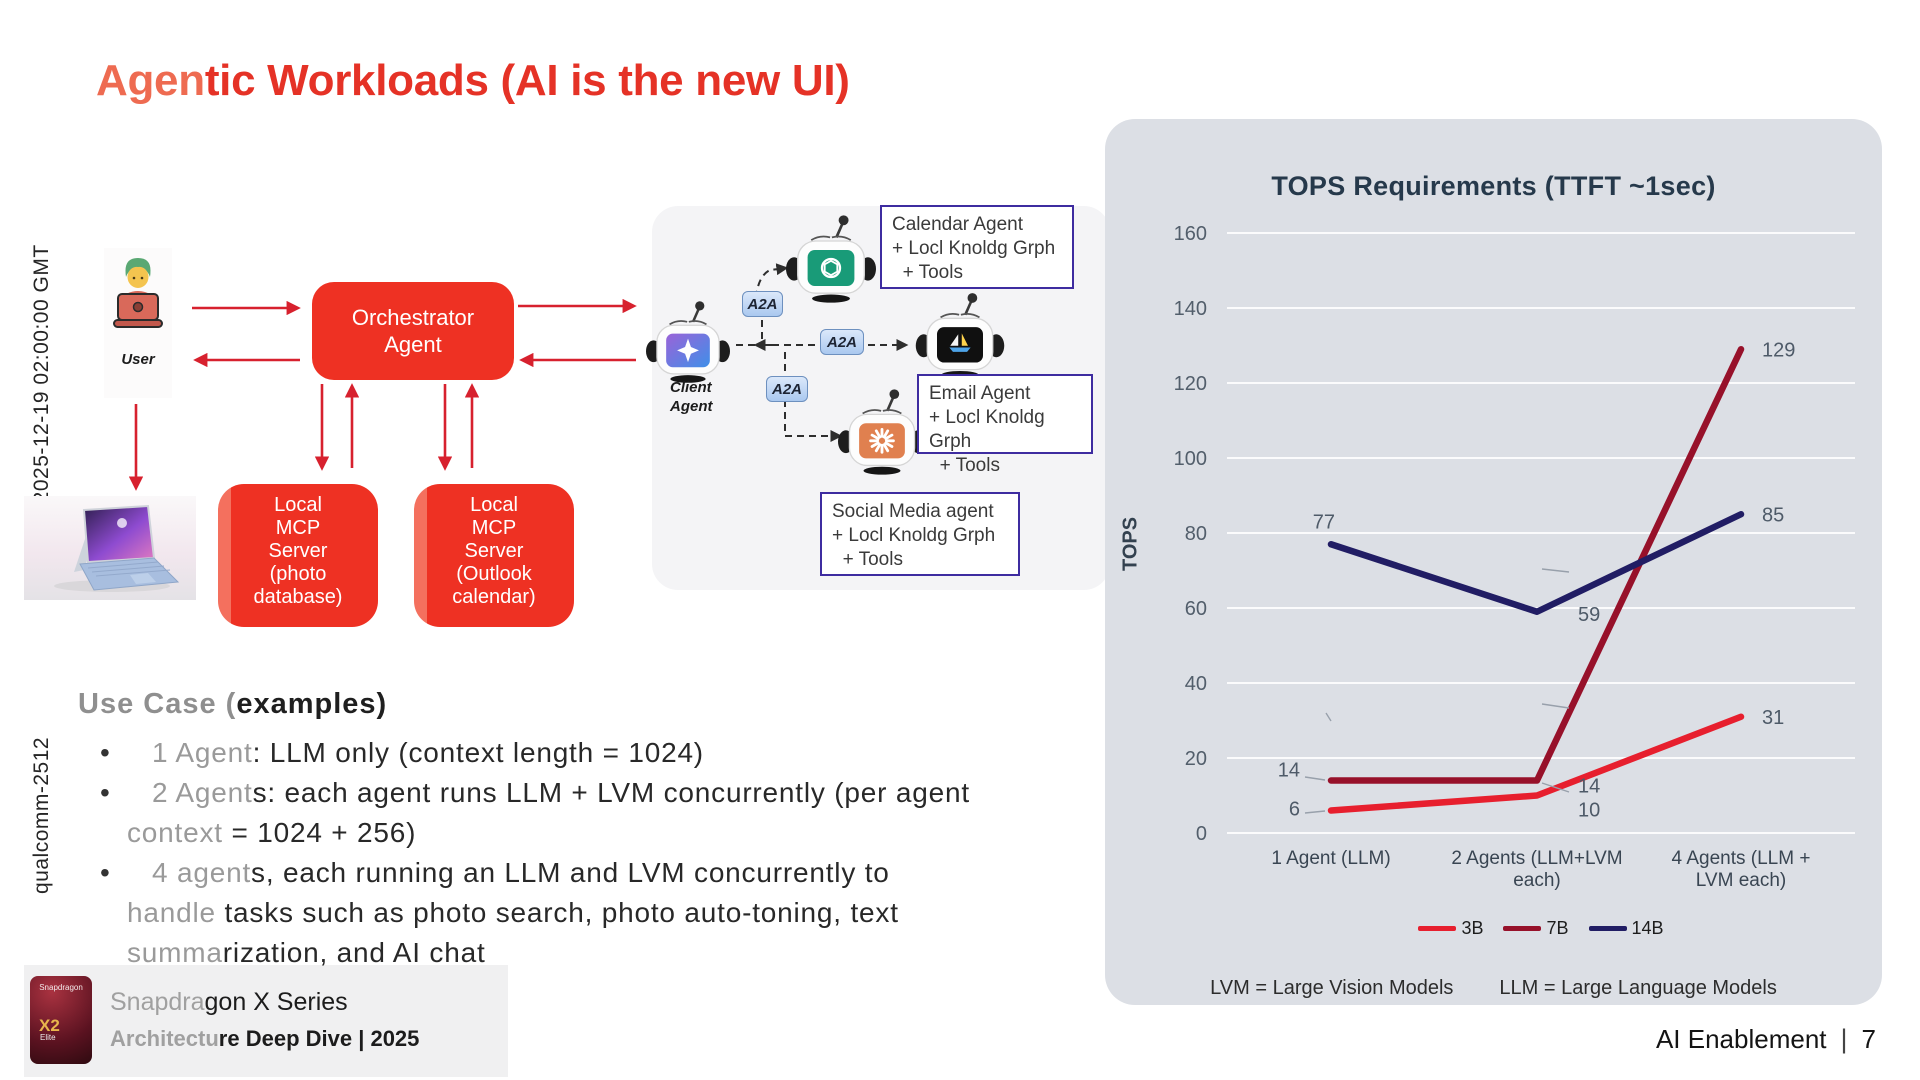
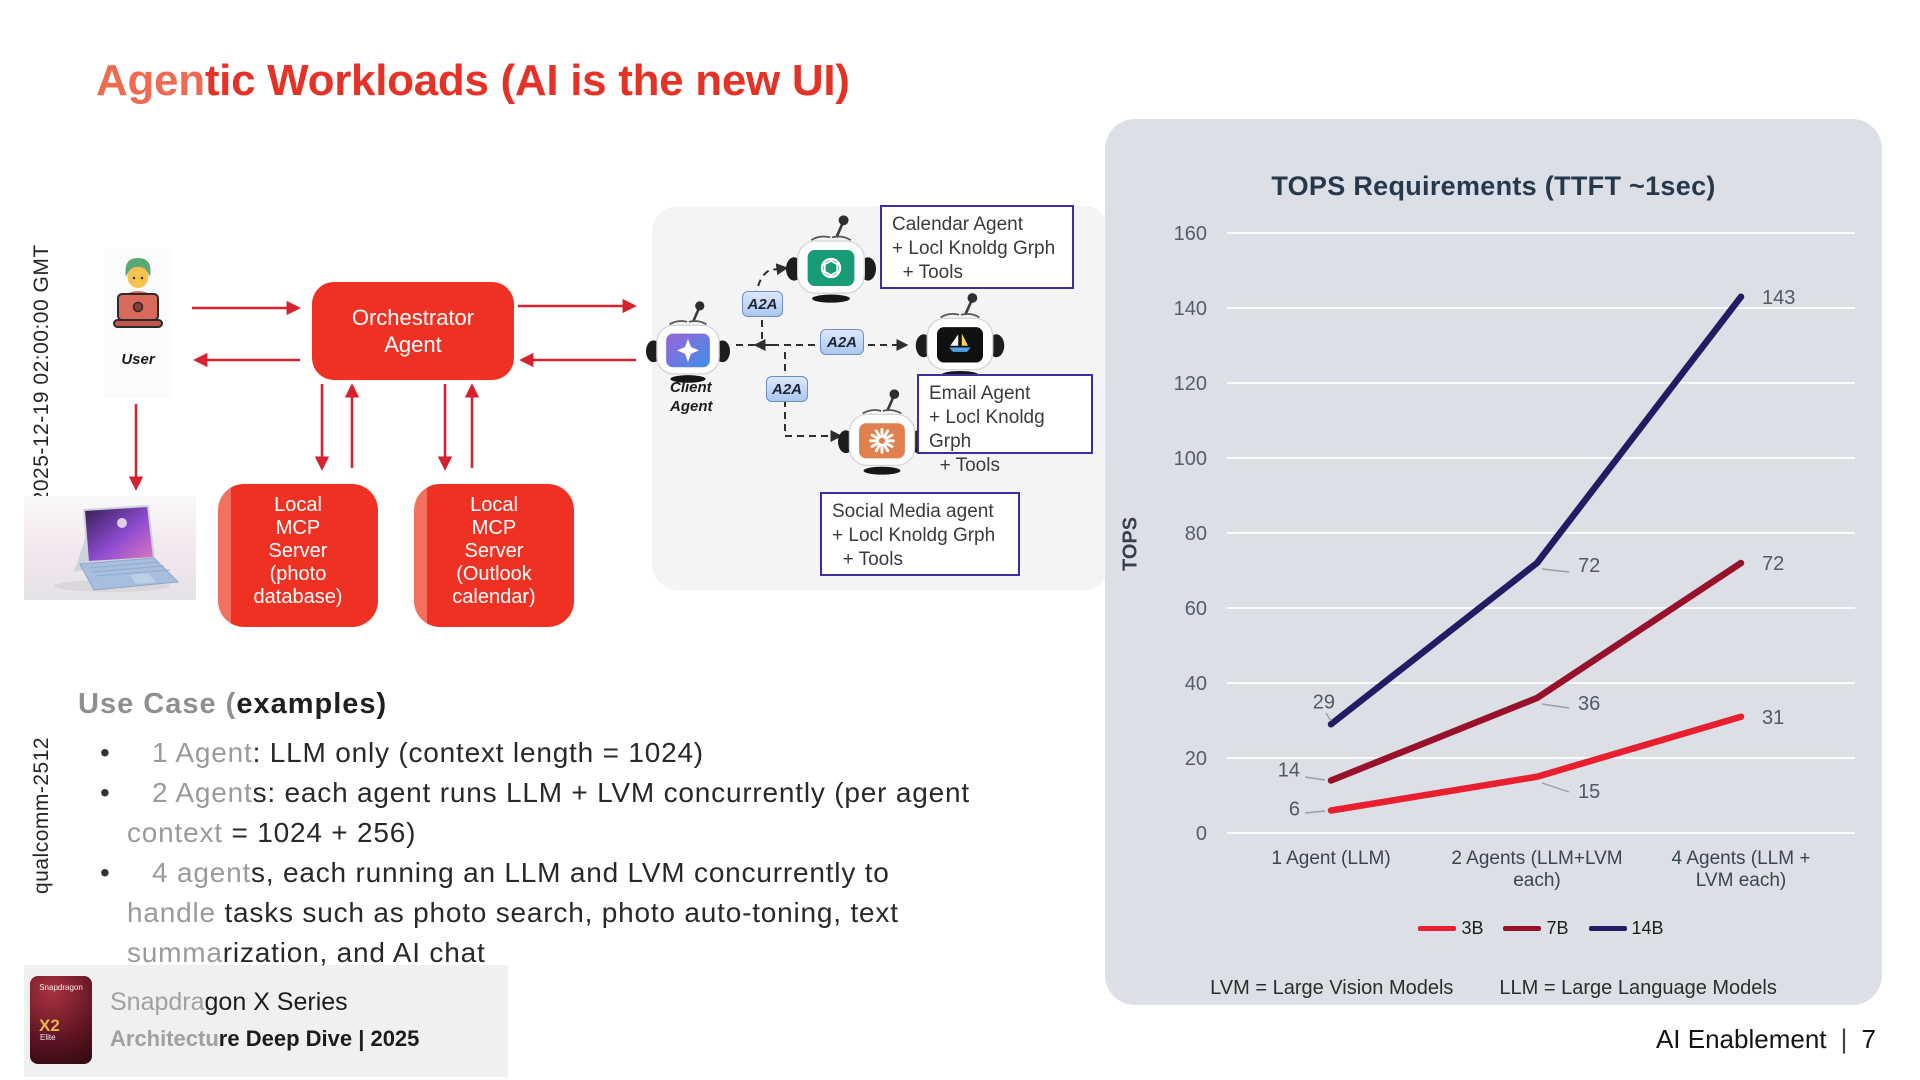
14B/1 Agent (LLM): 77 -> 29
3B/2 Agents (LLM+LVM each): 10 -> 15
7B/2 Agents (LLM+LVM each): 14 -> 36
14B/2 Agents (LLM+LVM each): 59 -> 72
7B/4 Agents (LLM + LVM each): 129 -> 72
14B/4 Agents (LLM + LVM each): 85 -> 143
